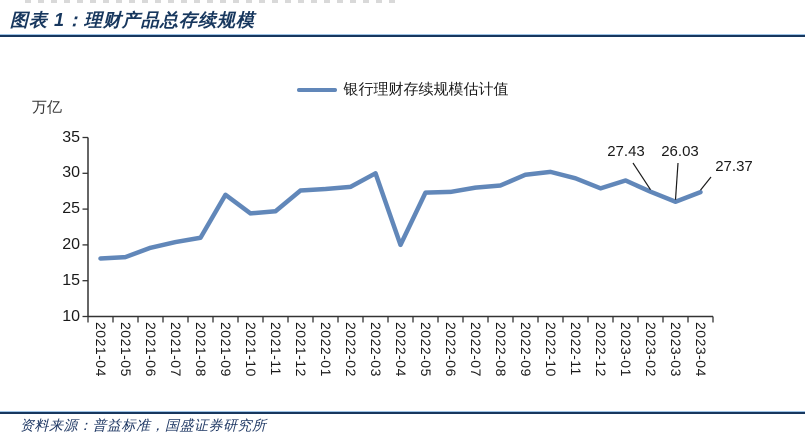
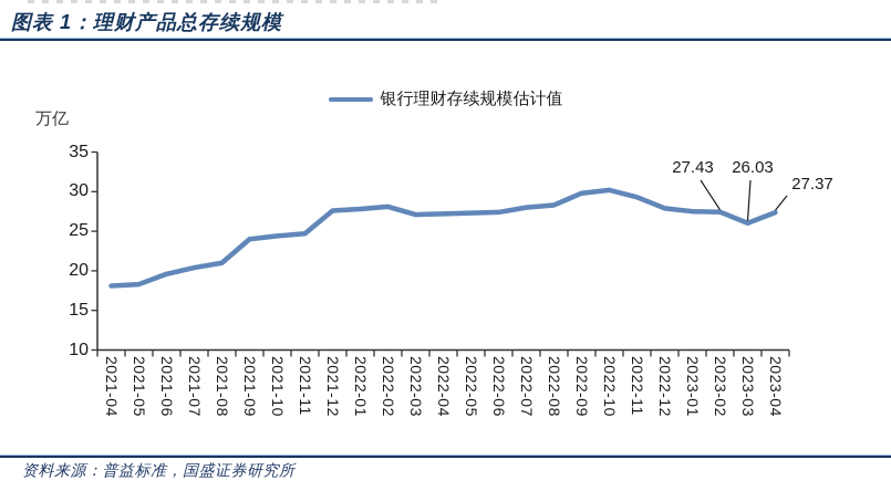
2021-09: 27 -> 24
2022-03: 30 -> 27
2022-04: 20 -> 27
2023-01: 29 -> 28
